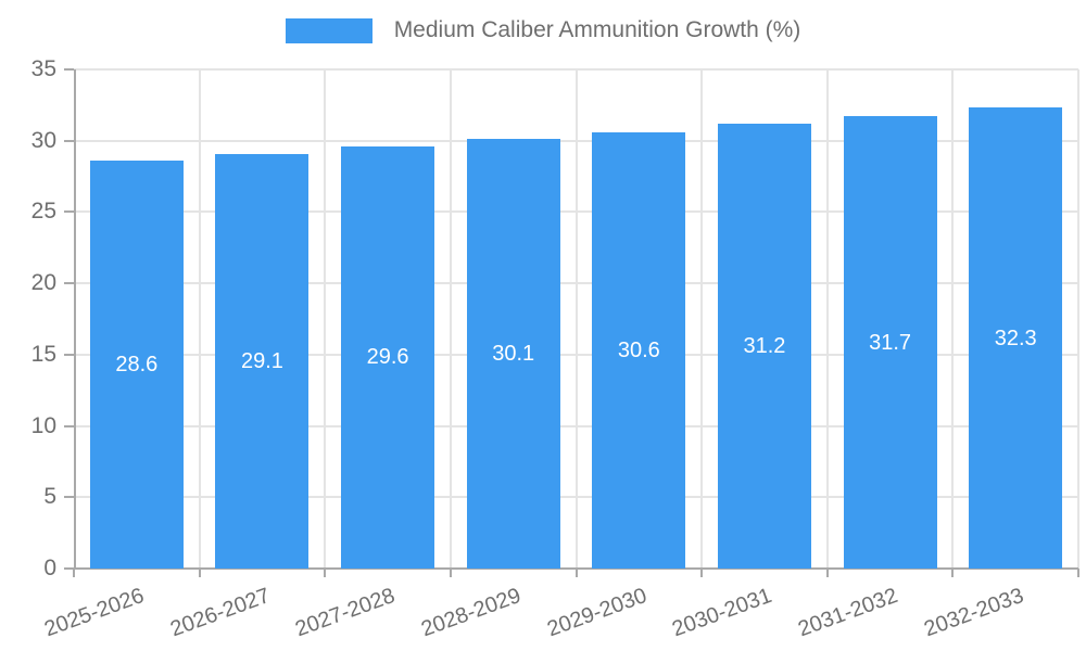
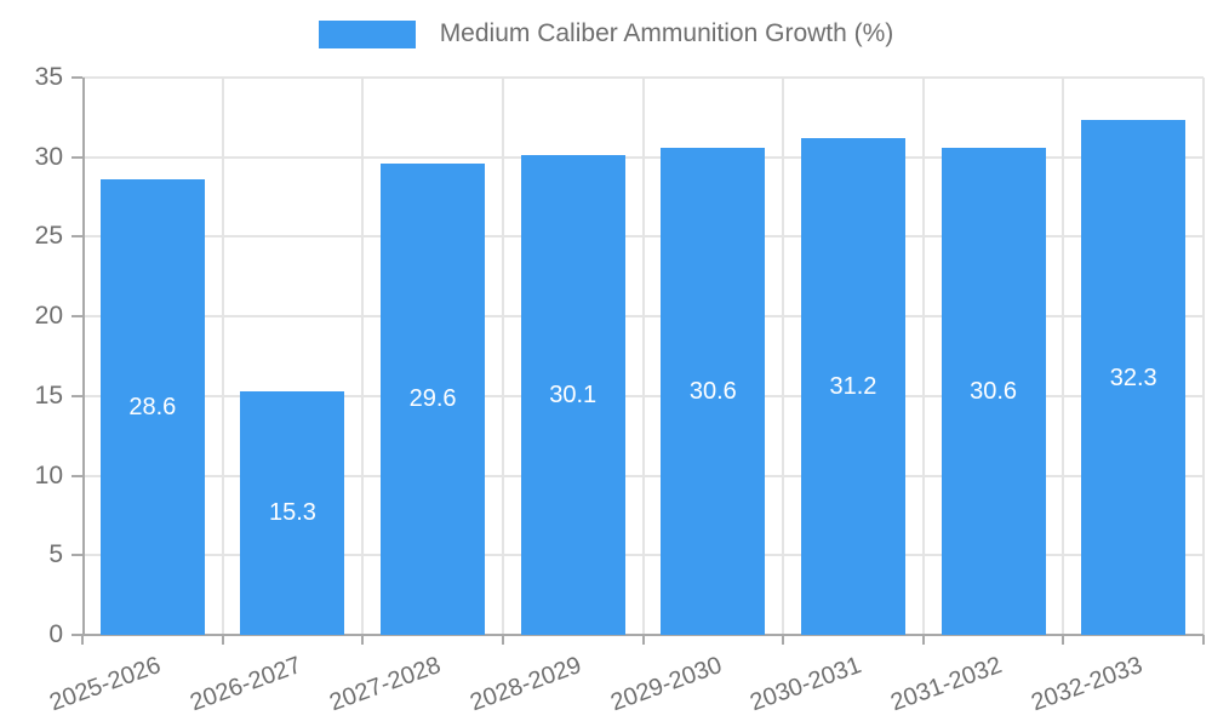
2026-2027: 29.1 -> 15.3
2031-2032: 31.7 -> 30.6
